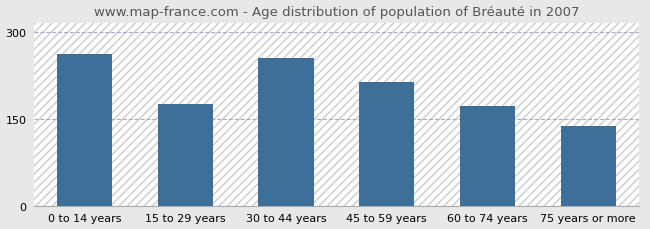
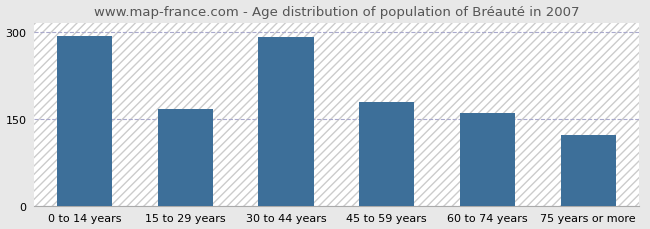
0 to 14 years: 262 -> 293
15 to 29 years: 176 -> 166
30 to 44 years: 254 -> 291
45 to 59 years: 214 -> 178
60 to 74 years: 172 -> 160
75 years or more: 138 -> 122
